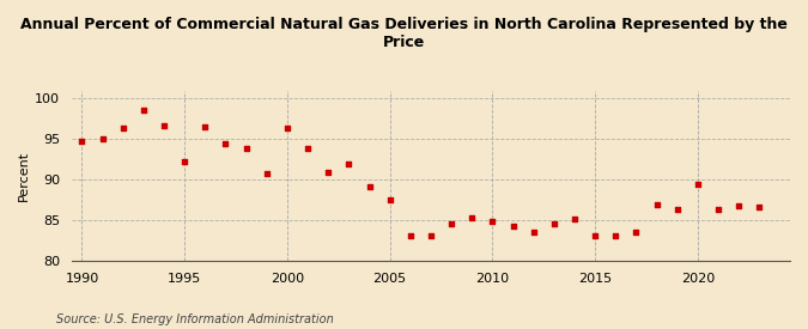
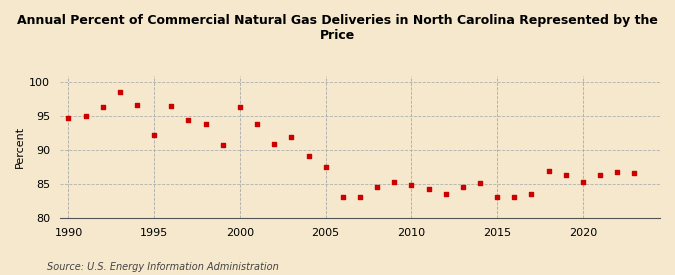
2020: 89.4 -> 85.3
